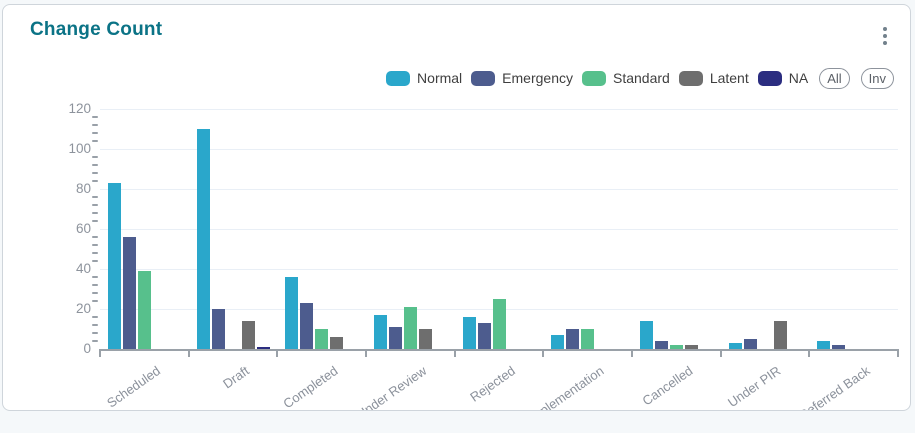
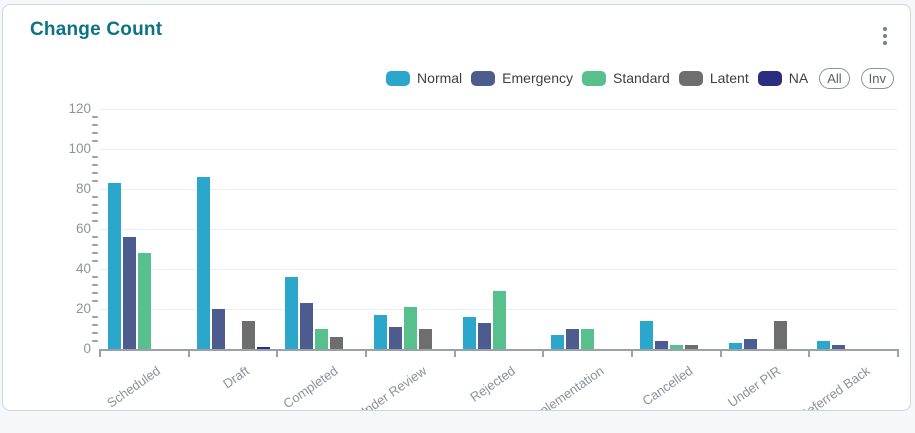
Standard/Scheduled: 39 -> 48
Normal/Draft: 110 -> 86
Standard/Rejected: 25 -> 29
